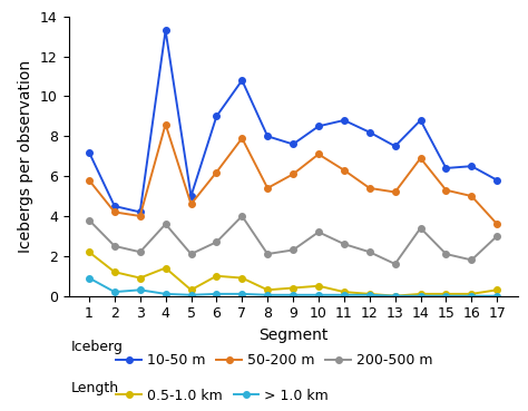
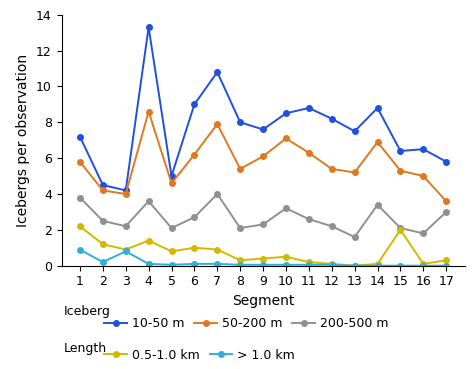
> 1.0 km/3: 0.3 -> 0.8
0.5-1.0 km/5: 0.3 -> 0.8
0.5-1.0 km/15: 0.1 -> 2.0
